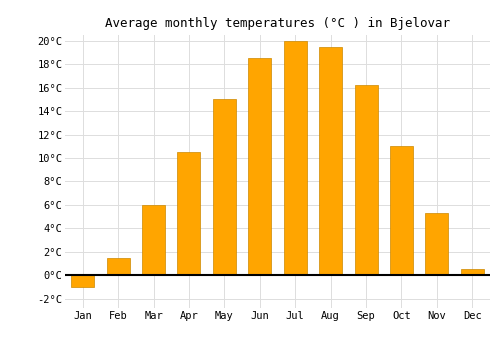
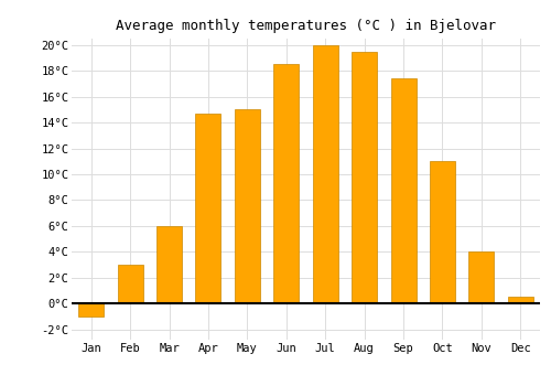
Feb: 1.5°C -> 3.0°C
Apr: 10.5°C -> 14.7°C
Sep: 16.2°C -> 17.4°C
Nov: 5.3°C -> 4.0°C
